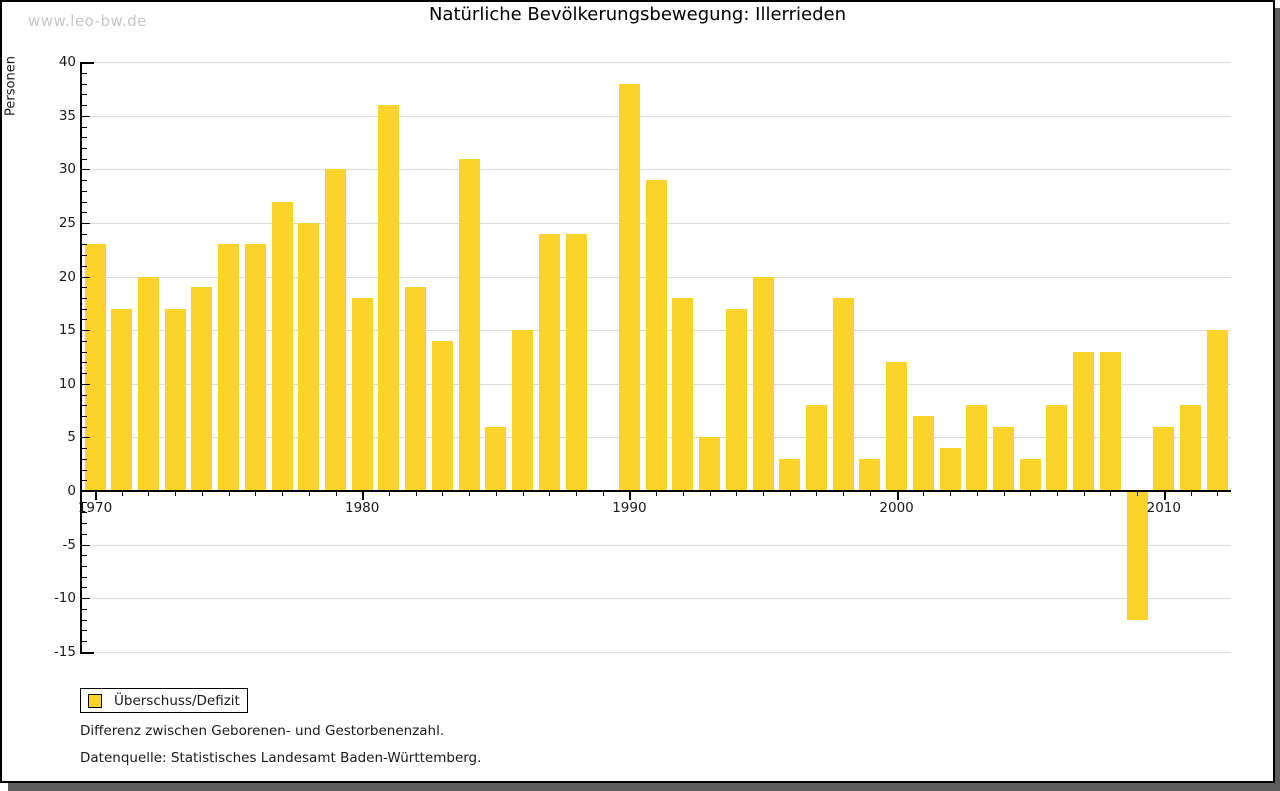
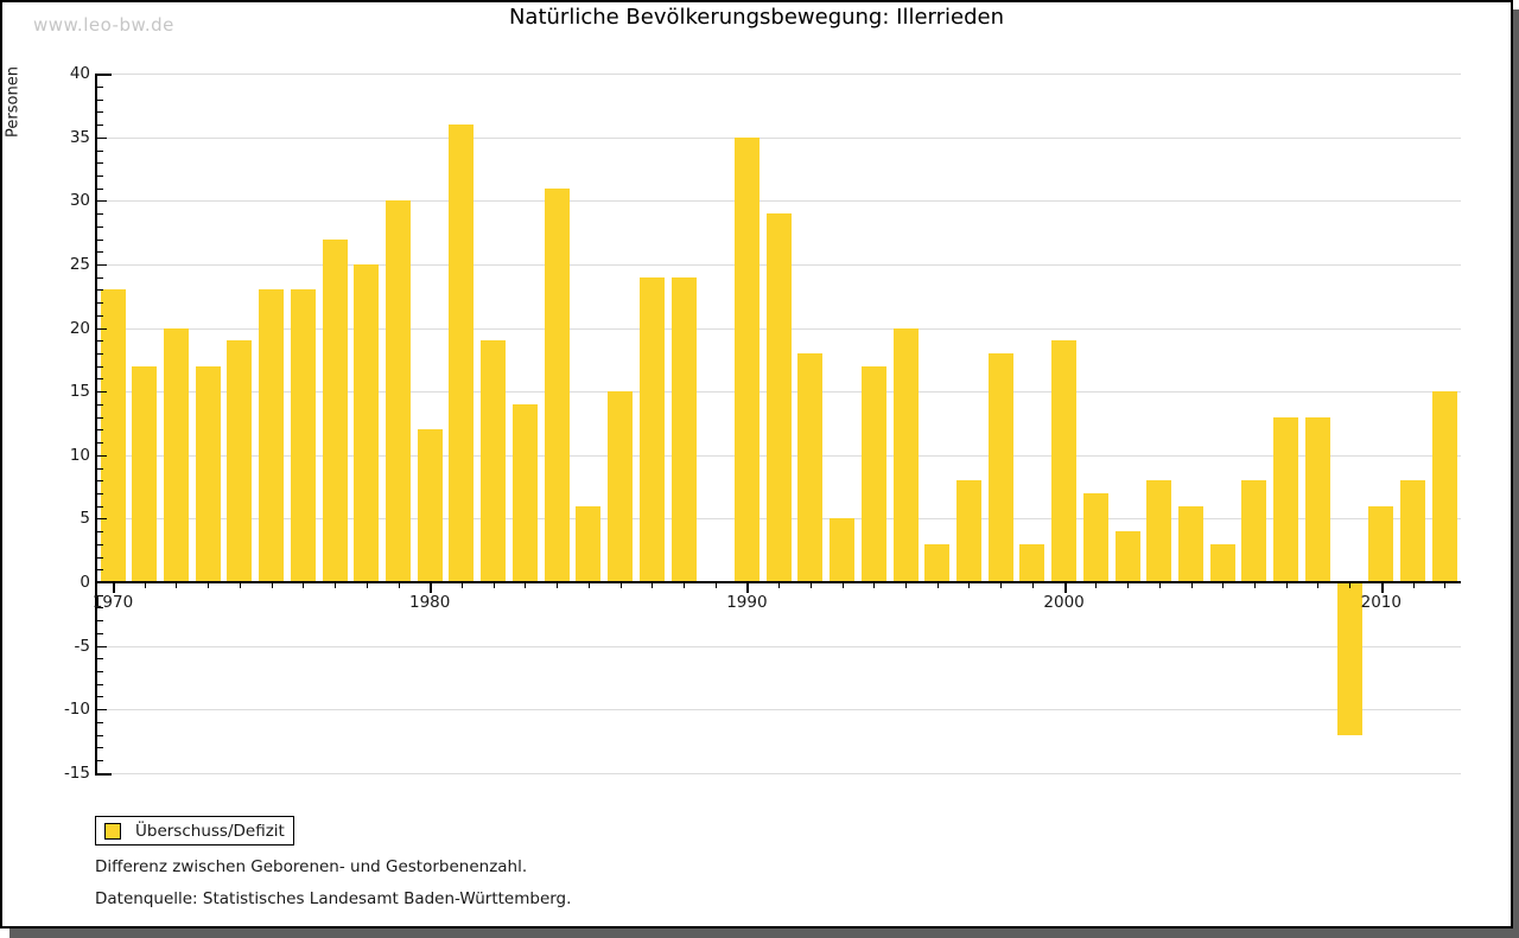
1980: 18 -> 12
1990: 38 -> 35
2000: 12 -> 19
